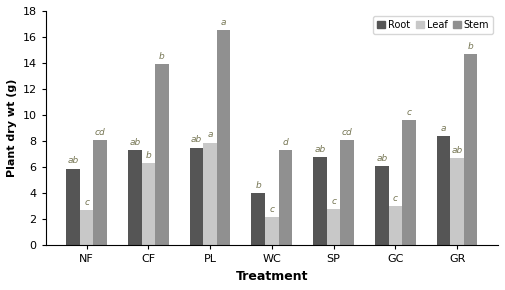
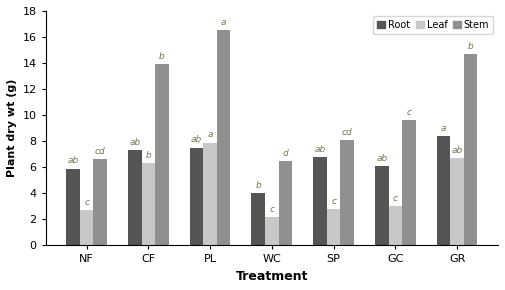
Stem/NF: 8.1 -> 6.6
Stem/WC: 7.3 -> 6.5
